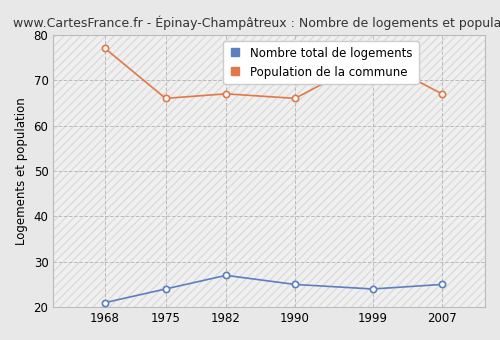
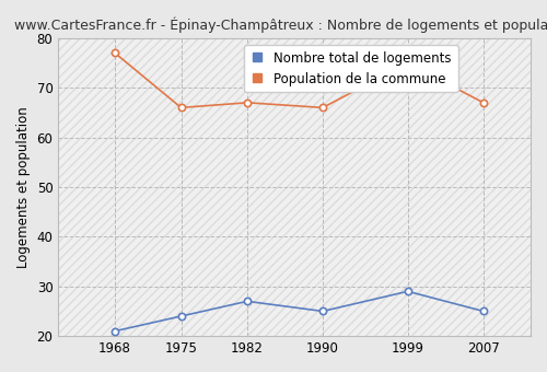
Nombre total de logements/1999: 24 -> 29
